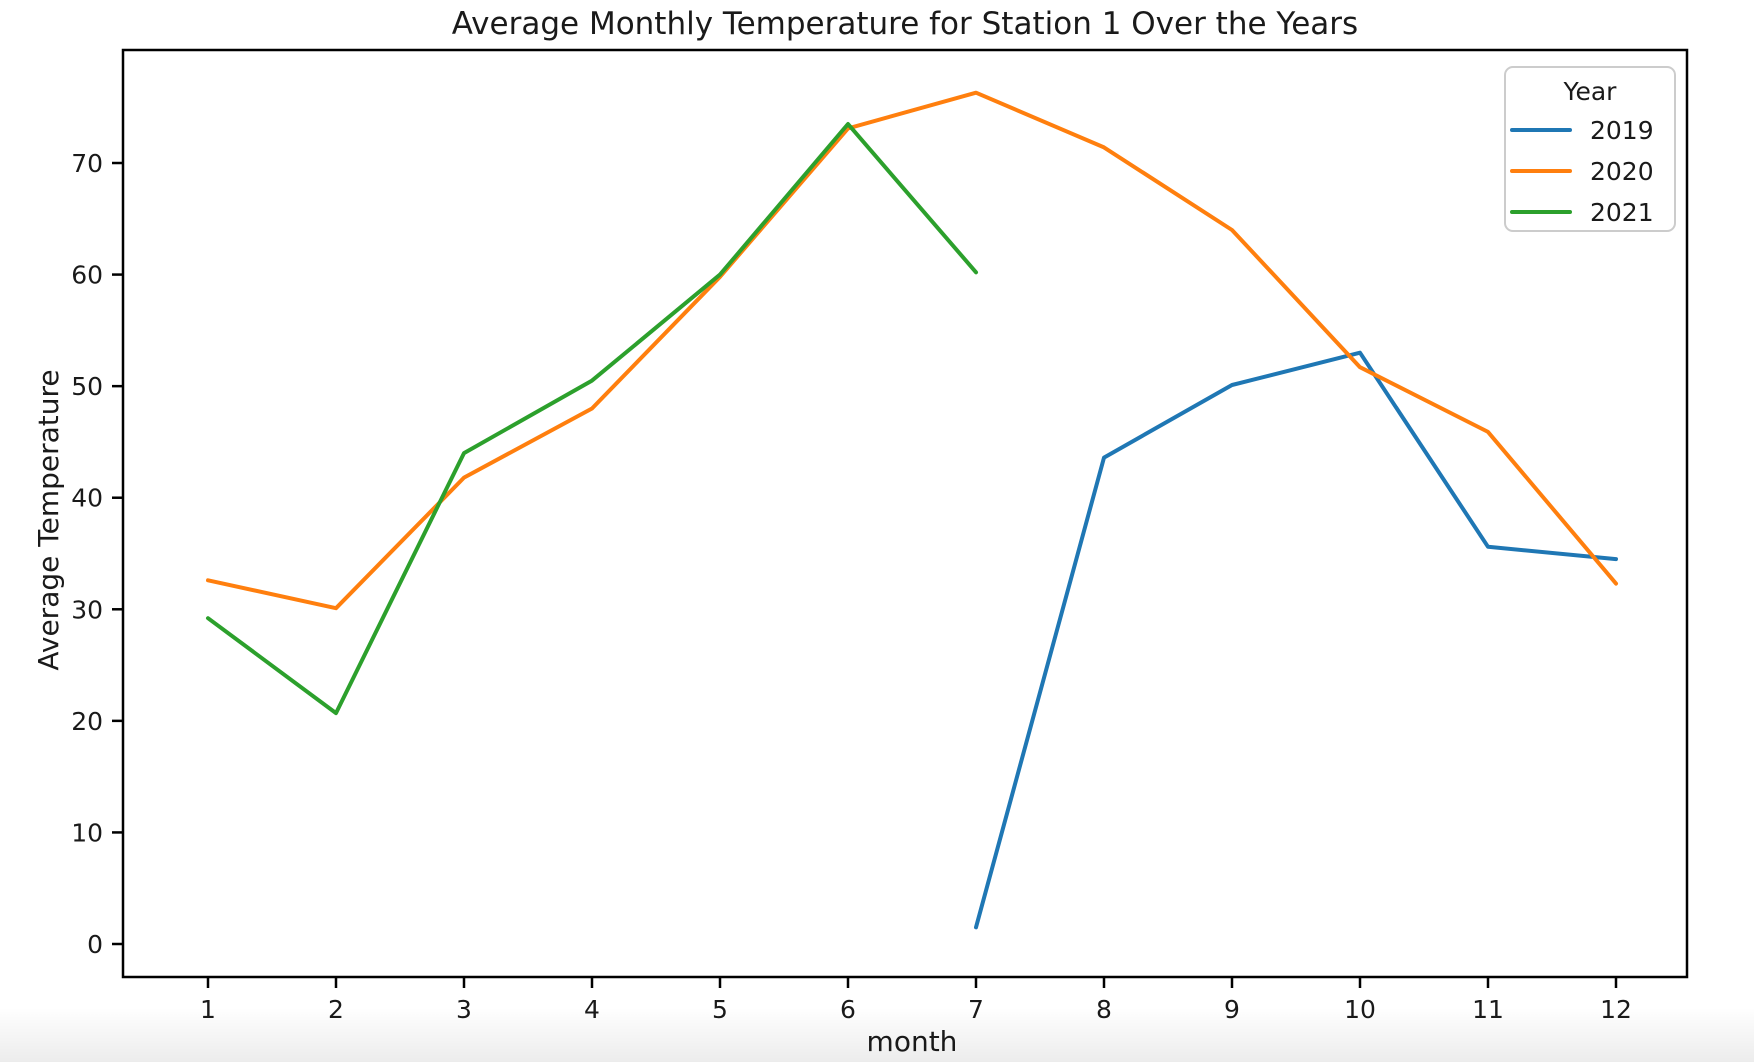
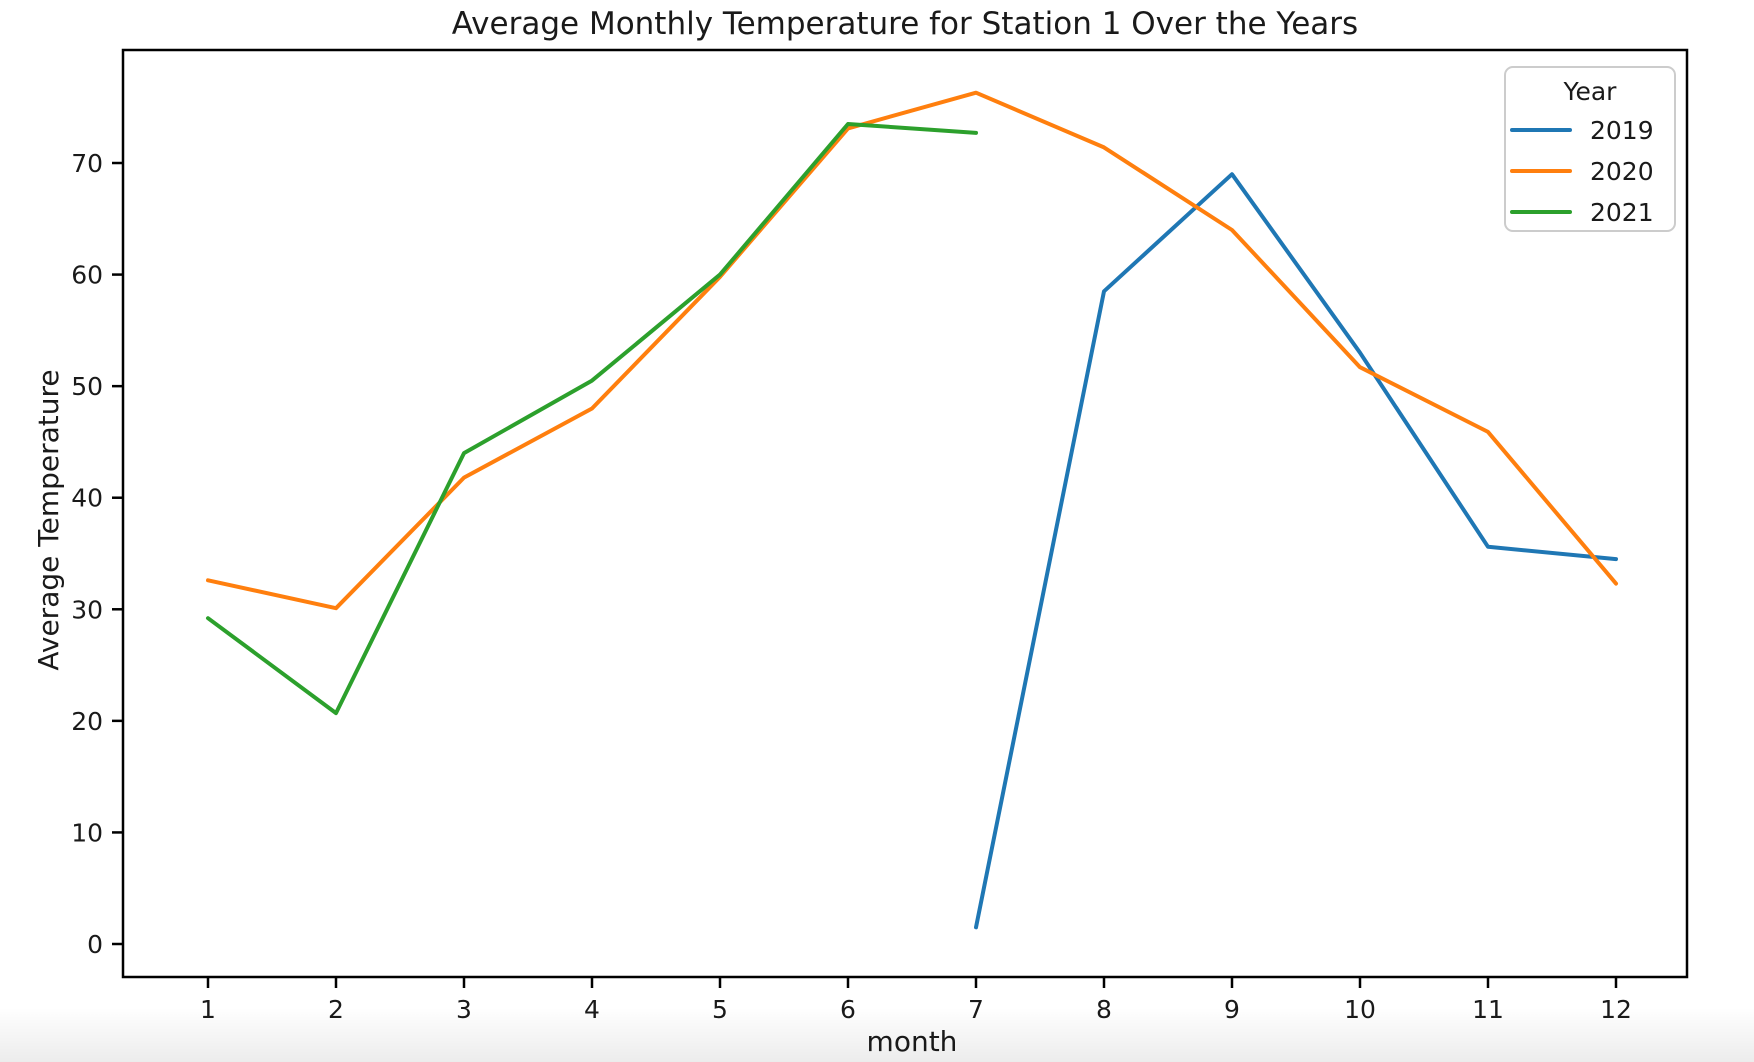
2021/7: 60.2 -> 72.7
2019/8: 43.6 -> 58.5
2019/9: 50.1 -> 69.0
